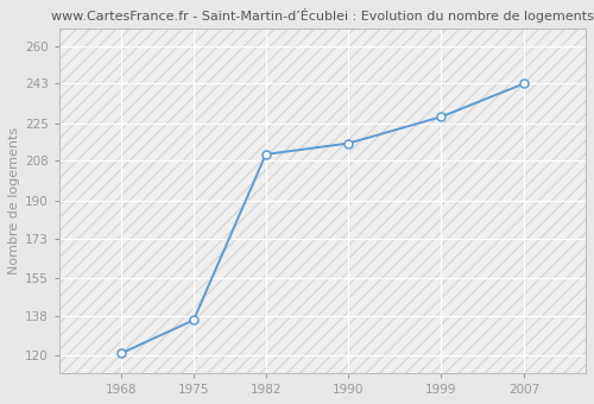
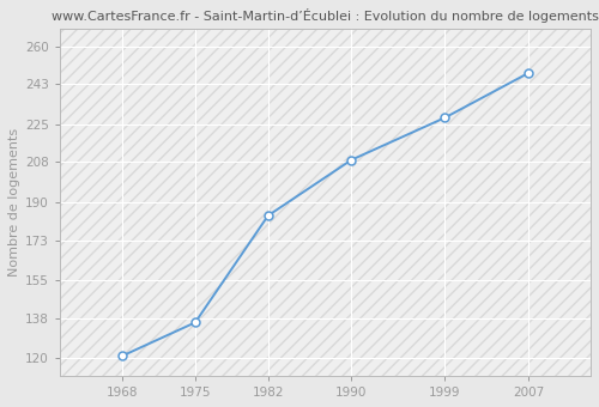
1982: 211 -> 184
1990: 216 -> 209
2007: 243 -> 248
